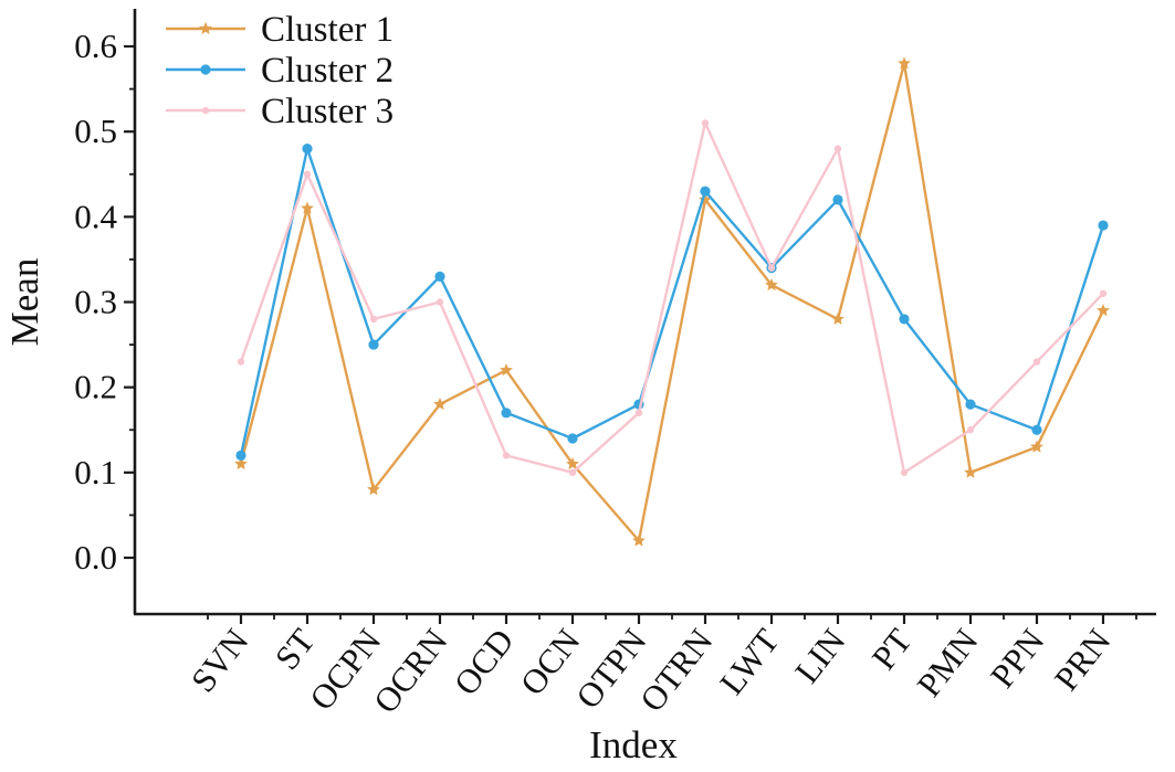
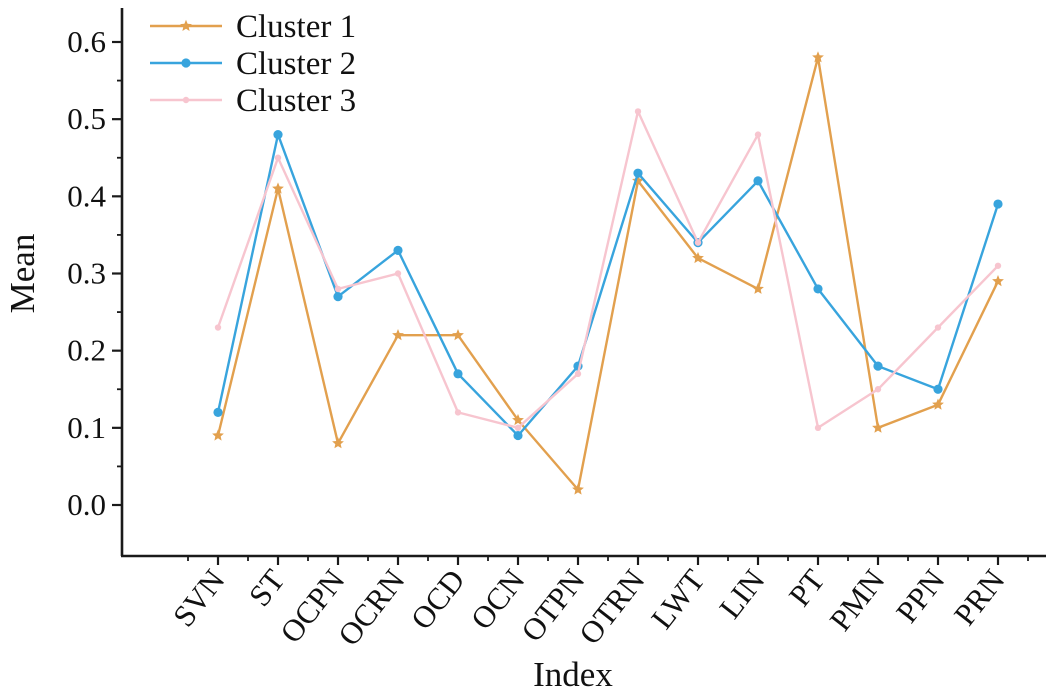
Cluster 1/SVN: 0.11 -> 0.09
Cluster 2/OCPN: 0.25 -> 0.27
Cluster 1/OCRN: 0.18 -> 0.22
Cluster 2/OCN: 0.14 -> 0.09
